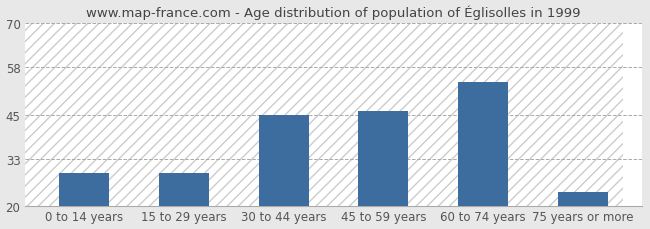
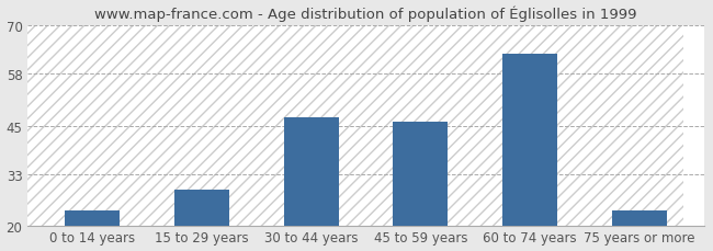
0 to 14 years: 29 -> 24
30 to 44 years: 45 -> 47
60 to 74 years: 54 -> 63
